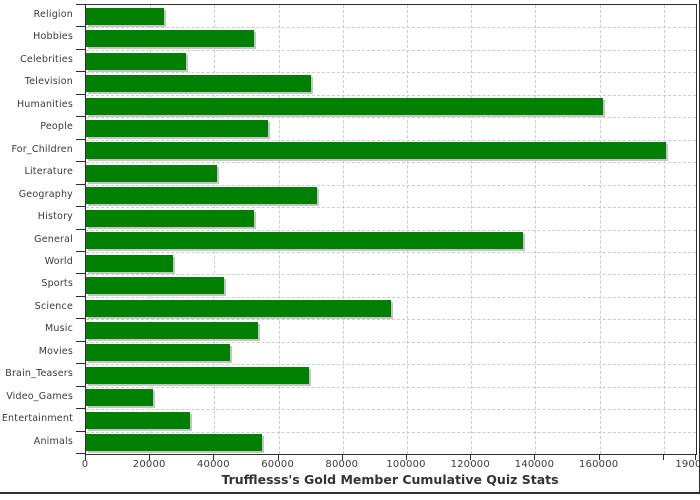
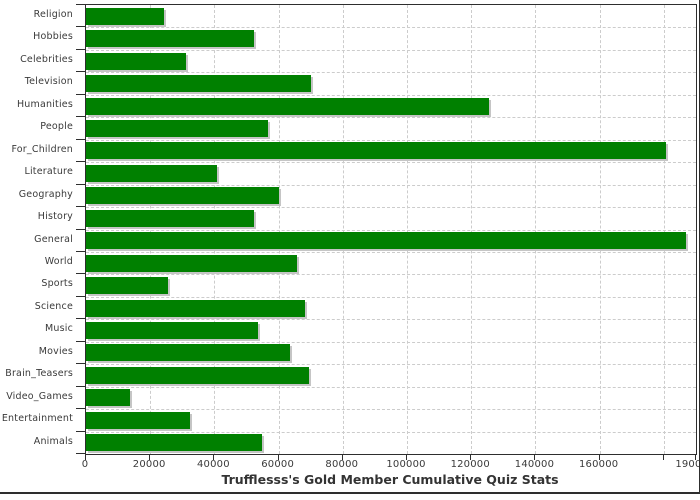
Humanities: 161000 -> 126000
Geography: 72000 -> 60000
General: 136000 -> 187000
World: 27000 -> 66000
Sports: 43000 -> 25000
Science: 95000 -> 68000
Movies: 45000 -> 63000
Video_Games: 21000 -> 14000
